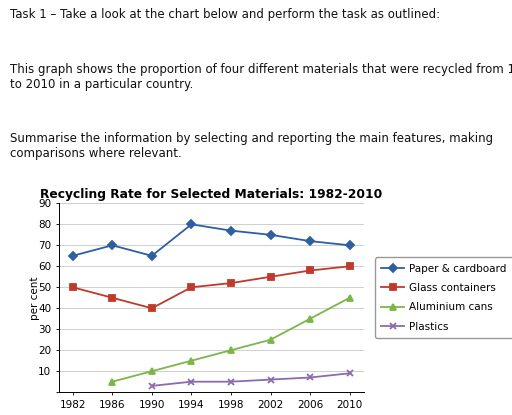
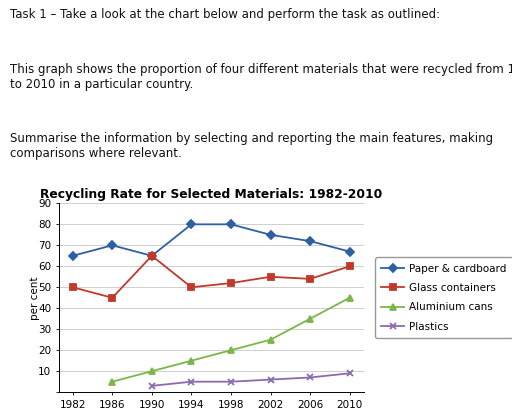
Glass containers/1990: 40 -> 65
Paper & cardboard/1998: 77 -> 80
Glass containers/2006: 58 -> 54
Paper & cardboard/2010: 70 -> 67
